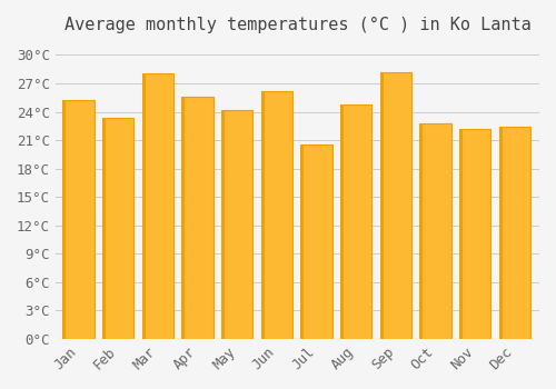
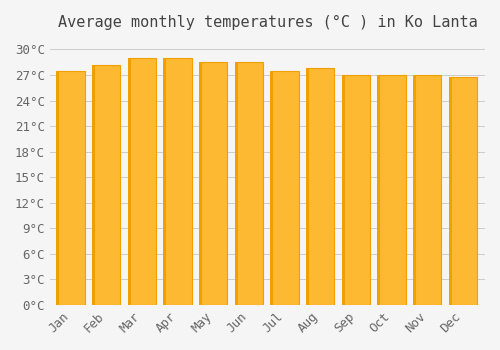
Jan: 25.2°C -> 27.5°C
Feb: 23.4°C -> 28.2°C
Mar: 28.0°C -> 29.0°C
Apr: 25.6°C -> 29.0°C
May: 24.2°C -> 28.5°C
Jun: 26.2°C -> 28.5°C
Jul: 20.6°C -> 27.5°C
Aug: 24.8°C -> 27.8°C
Sep: 28.2°C -> 27.0°C
Oct: 22.8°C -> 27.0°C
Nov: 22.2°C -> 27.0°C
Dec: 22.4°C -> 26.8°C
